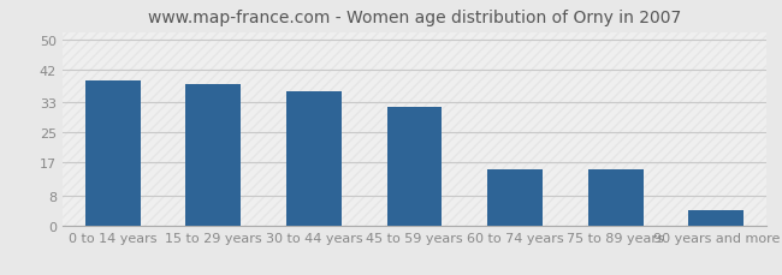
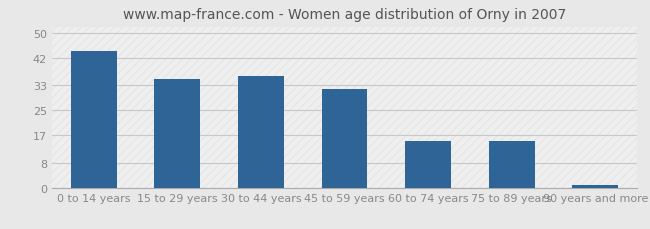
0 to 14 years: 39 -> 44
15 to 29 years: 38 -> 35
90 years and more: 4 -> 1
